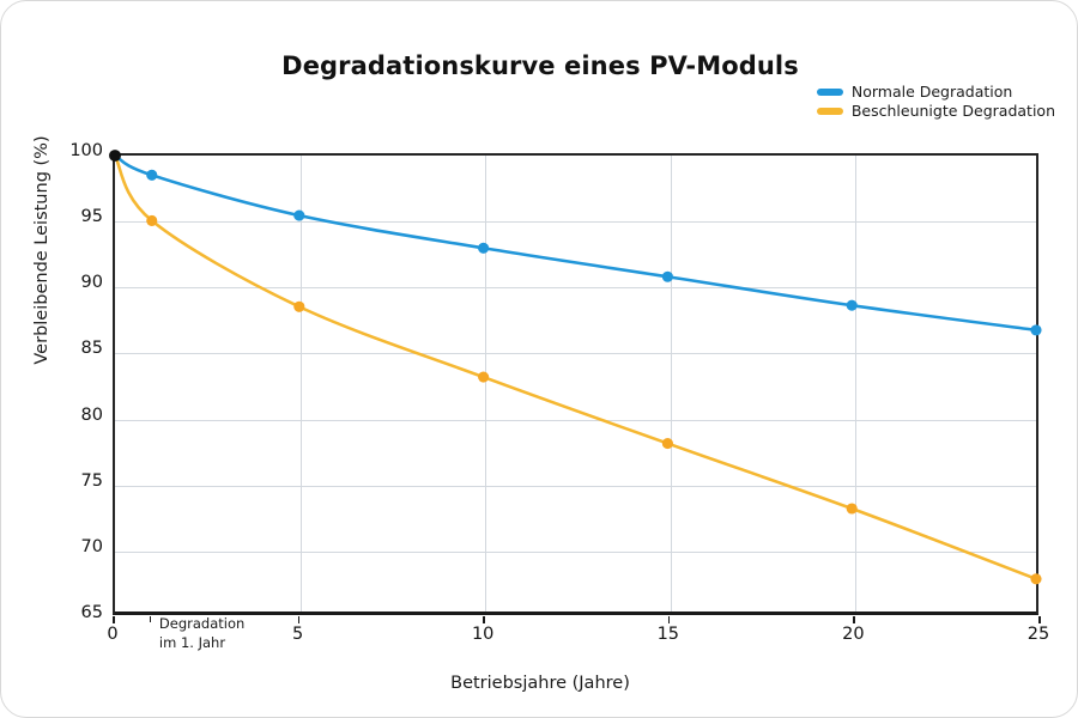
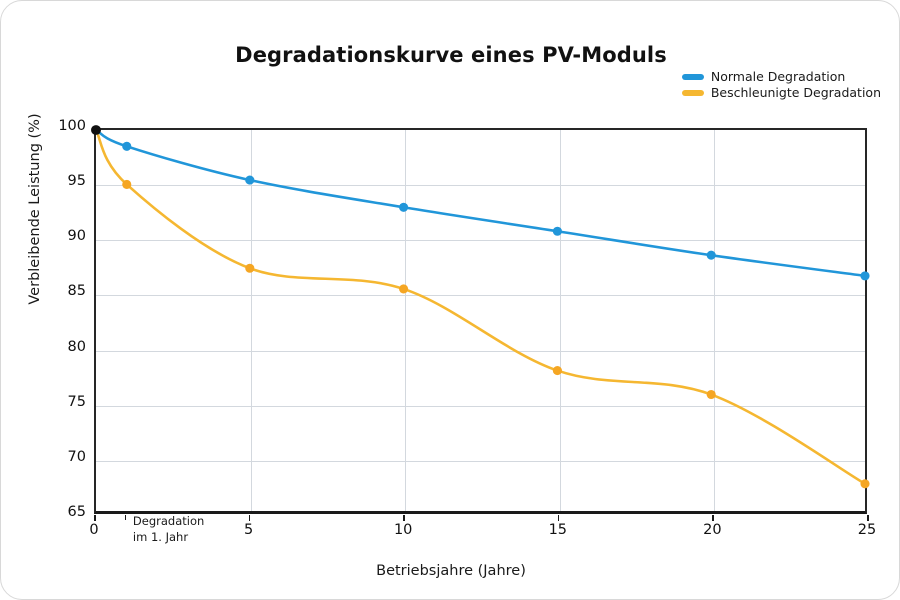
Beschleunigte Degradation/5: 88.4 -> 87.3
Beschleunigte Degradation/10: 83.0 -> 85.4
Beschleunigte Degradation/20: 72.9 -> 75.7
